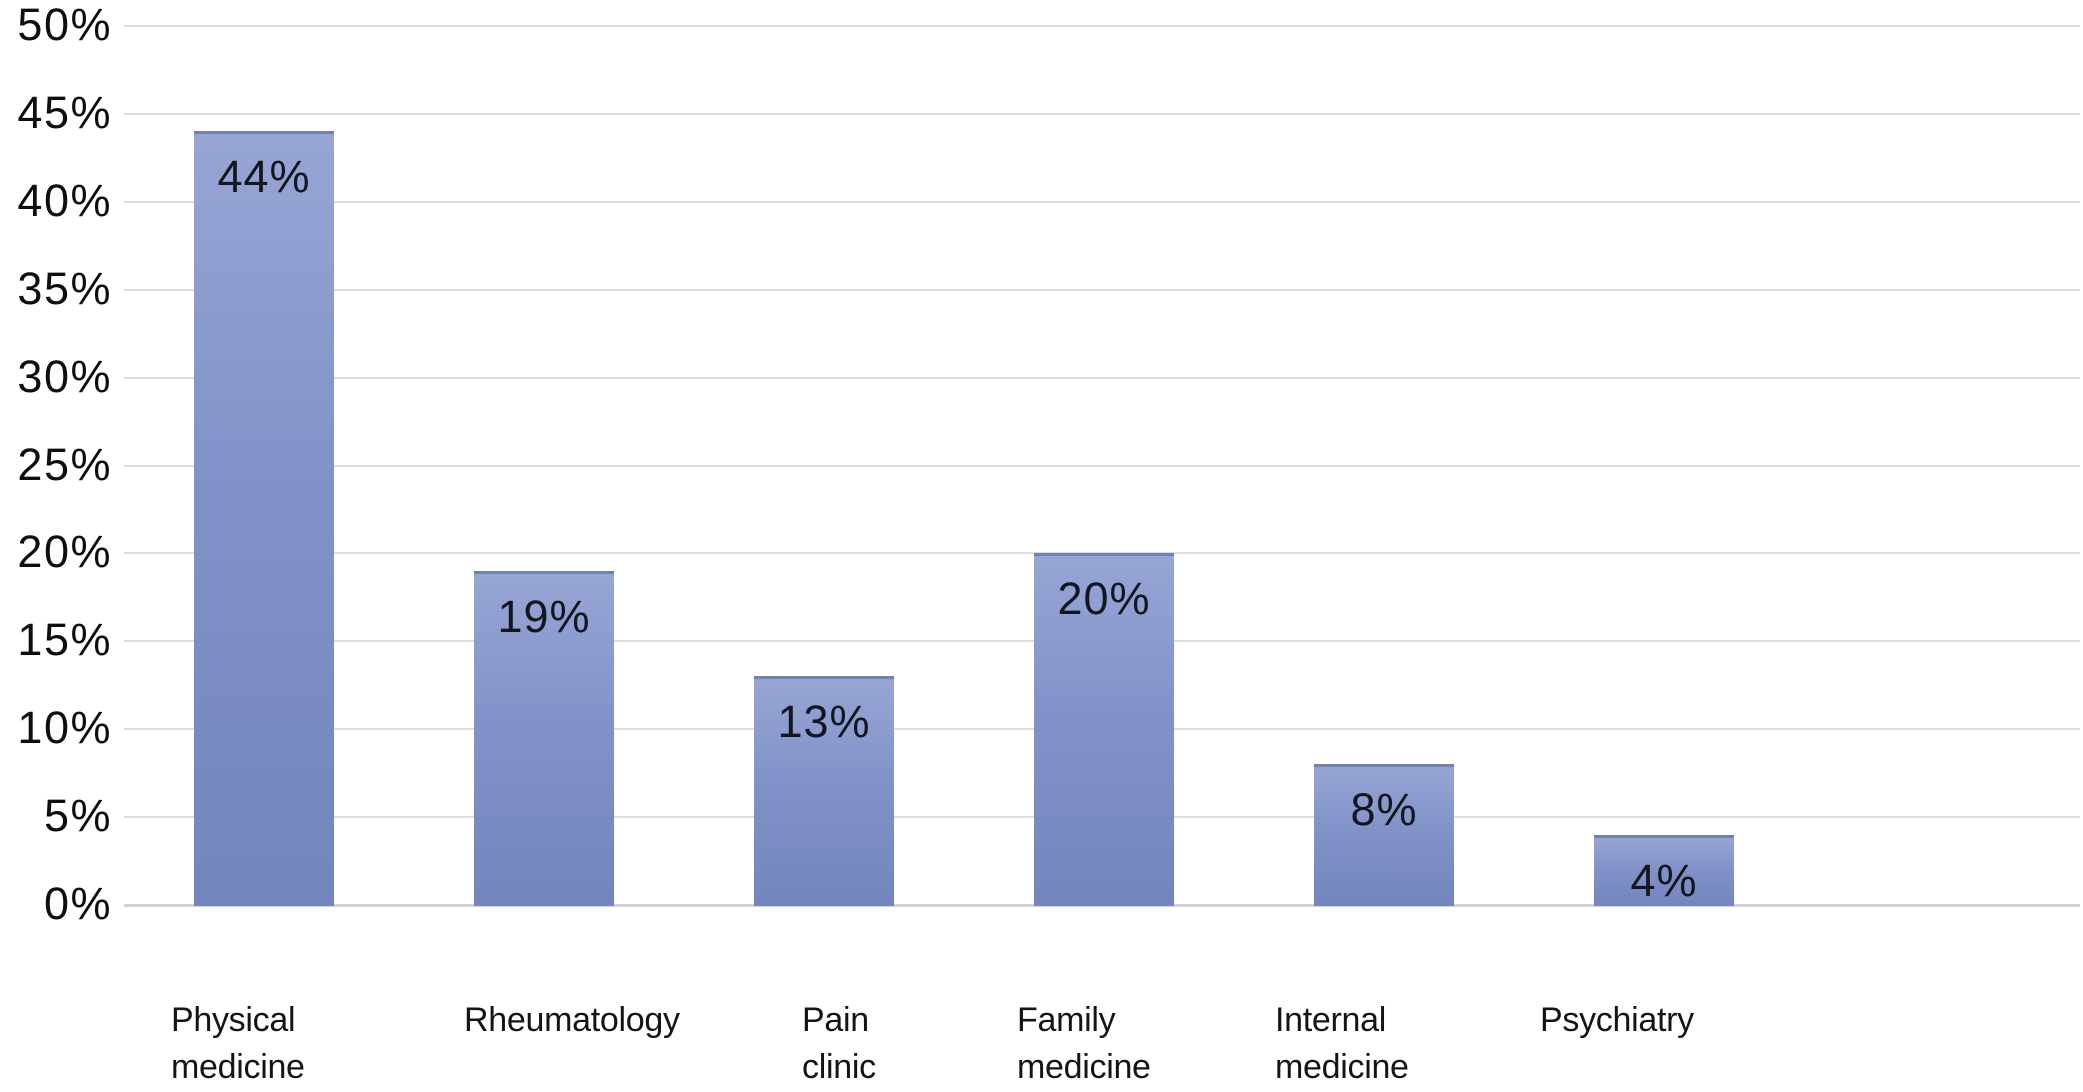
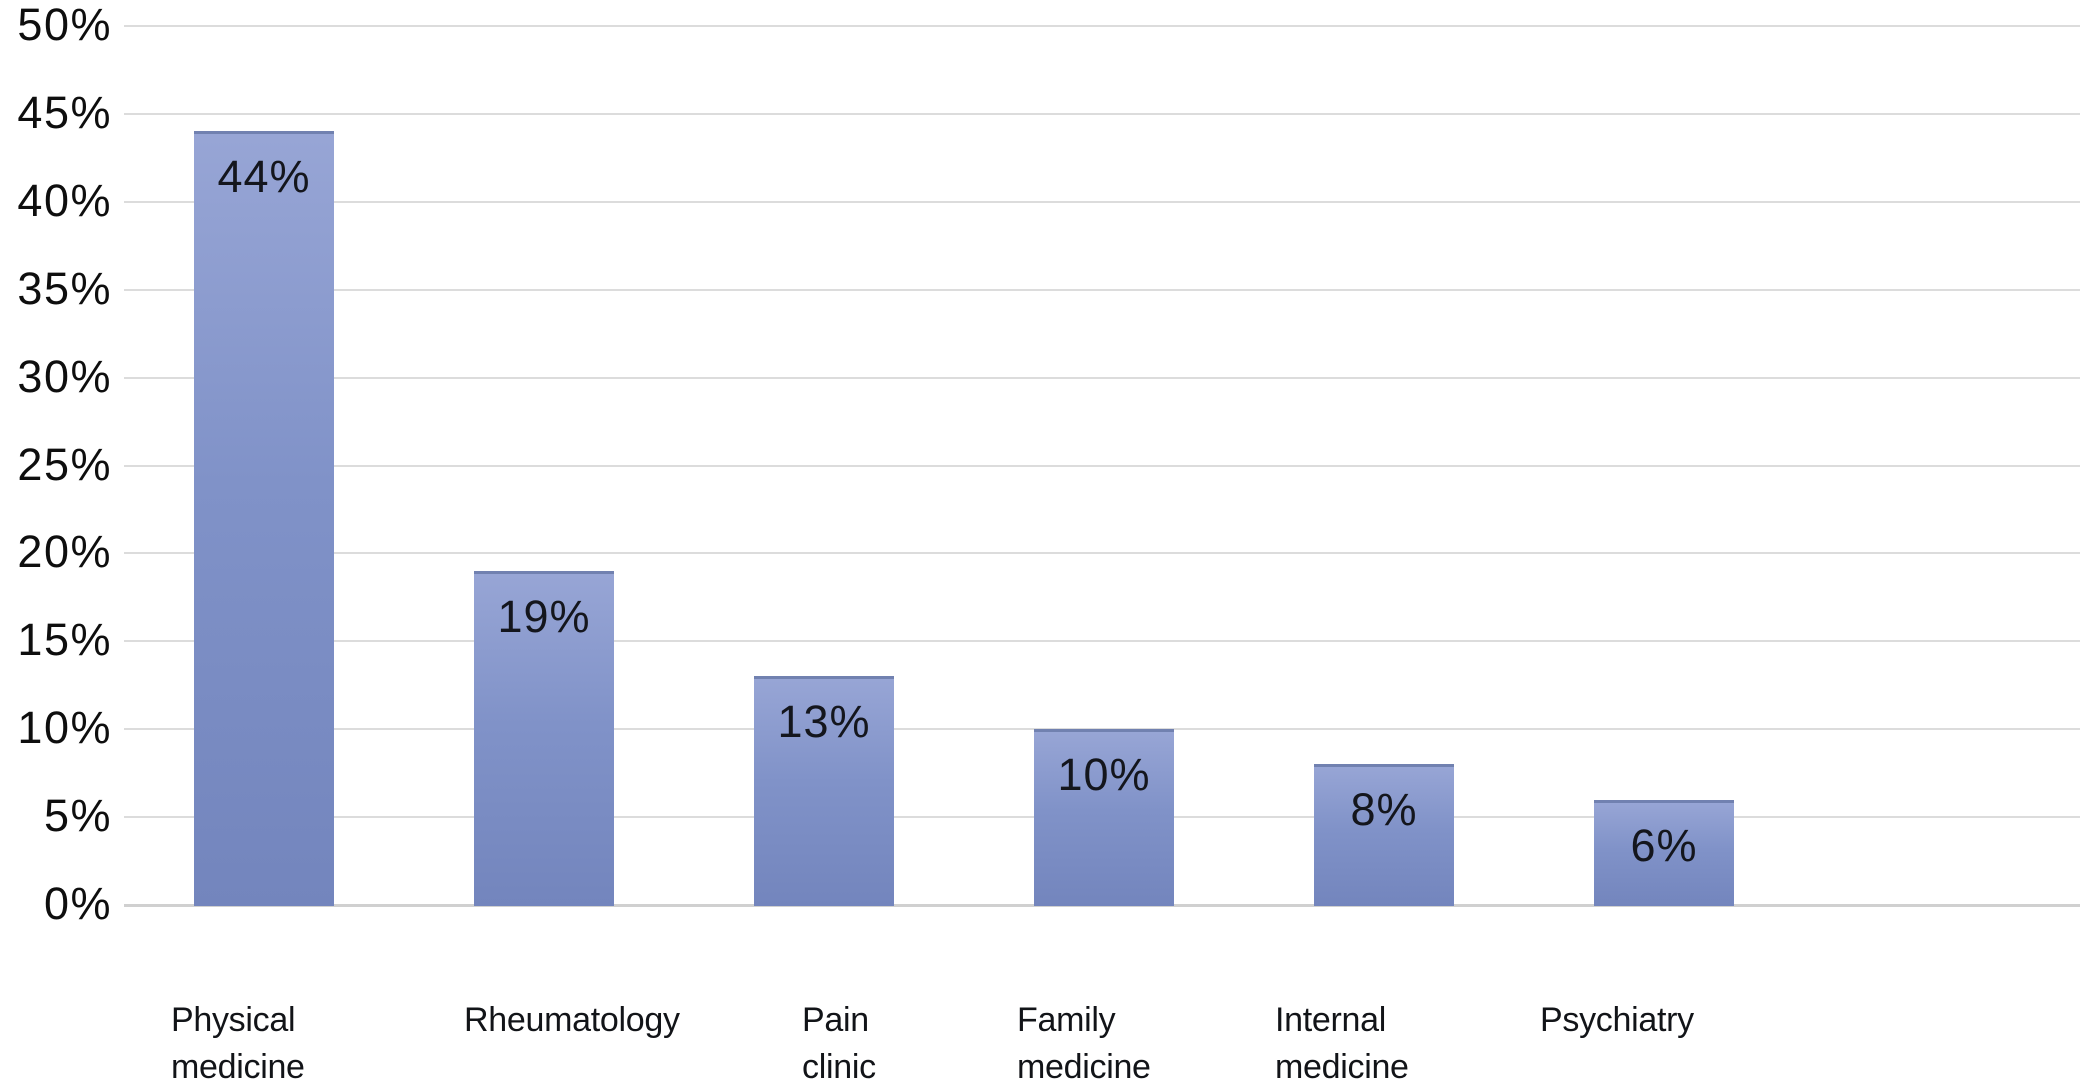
Family medicine: 20% -> 10%
Psychiatry: 4% -> 6%
